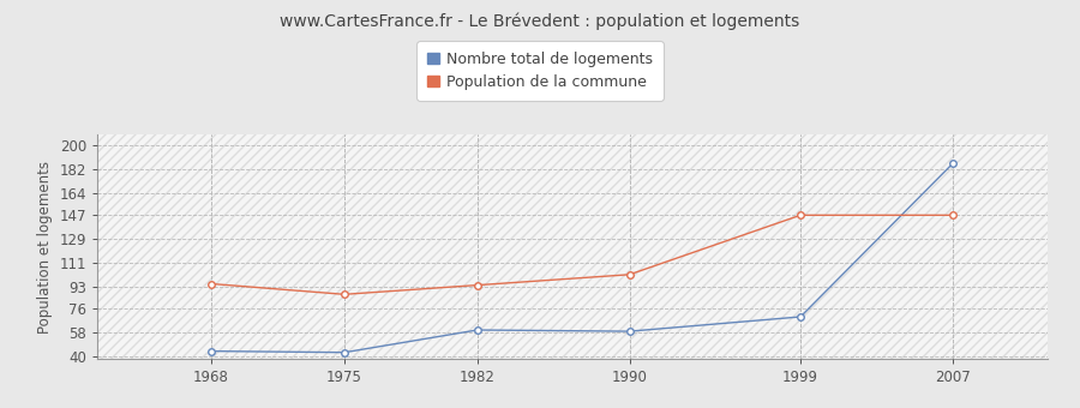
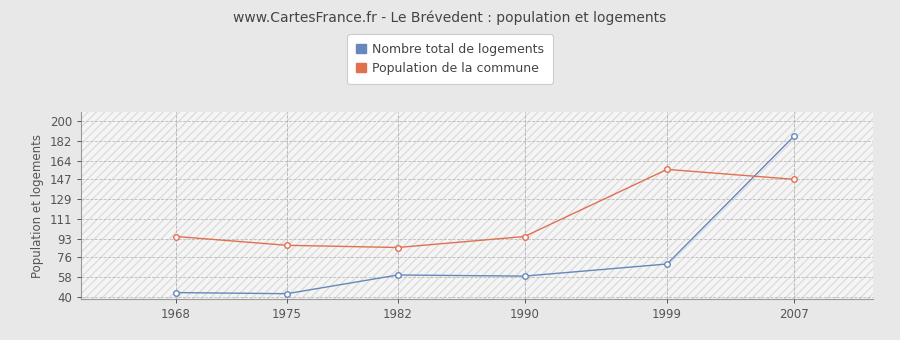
Population de la commune/1982: 94 -> 85
Population de la commune/1990: 102 -> 95
Population de la commune/1999: 147 -> 156
